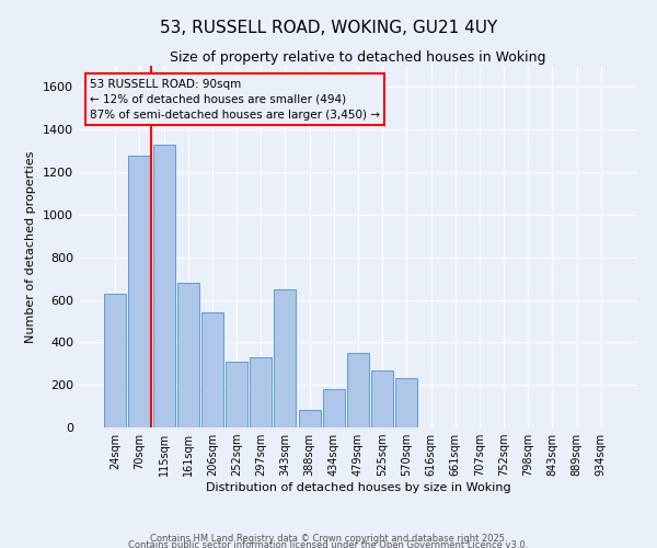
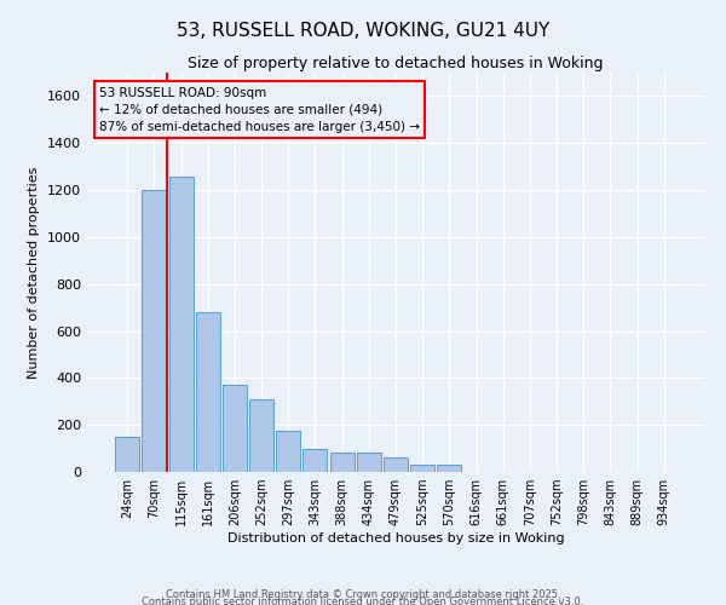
24sqm: 630 -> 150
70sqm: 1280 -> 1200
115sqm: 1330 -> 1260
206sqm: 540 -> 370
297sqm: 330 -> 180
343sqm: 650 -> 100
434sqm: 180 -> 80
479sqm: 350 -> 60
525sqm: 270 -> 30
570sqm: 230 -> 30
